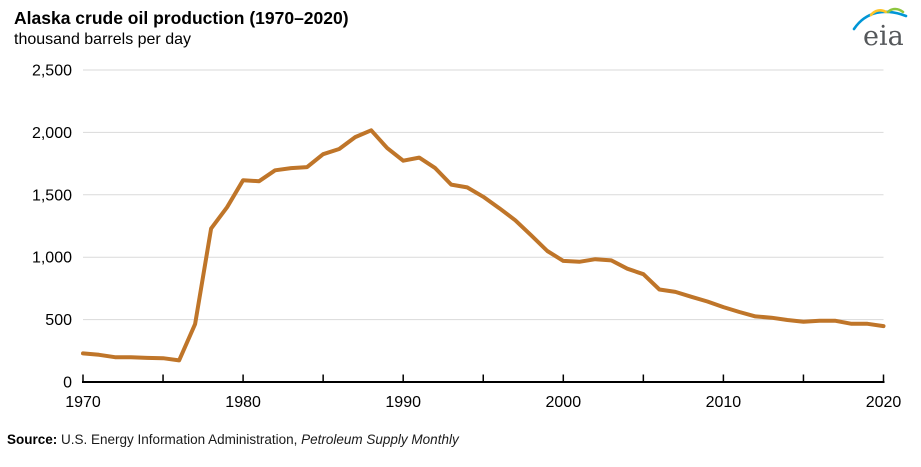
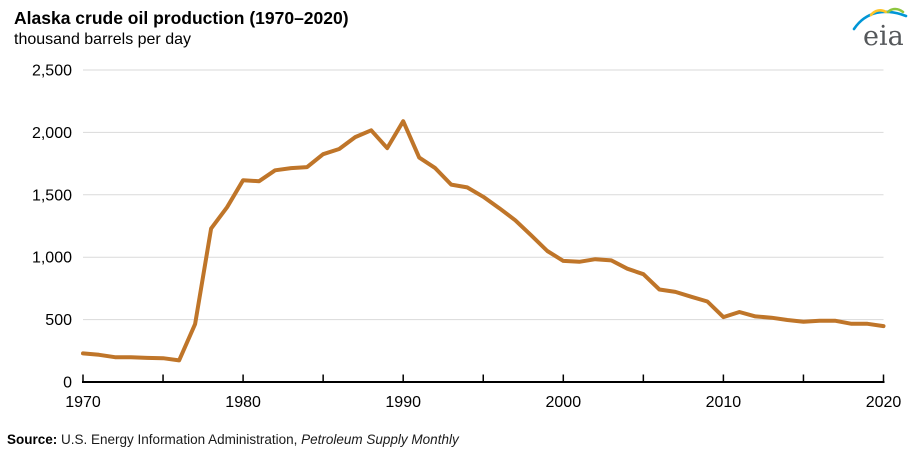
1990: 1770 -> 2090
2010: 600 -> 520
